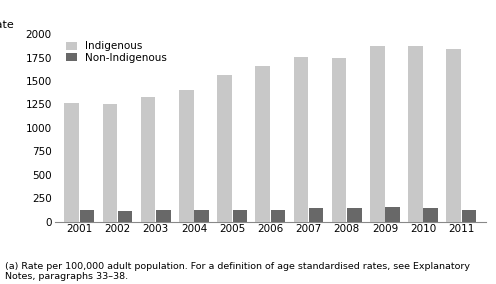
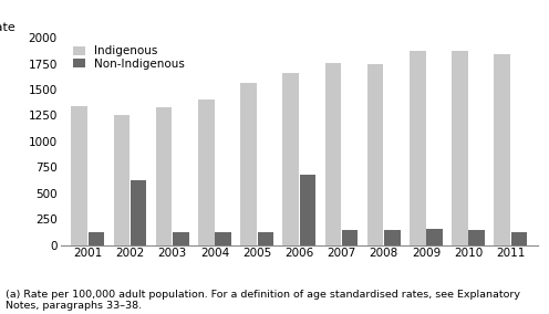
Indigenous/2001: 1260 -> 1340
Non-Indigenous/2002: 120 -> 620
Non-Indigenous/2006: 120 -> 680
